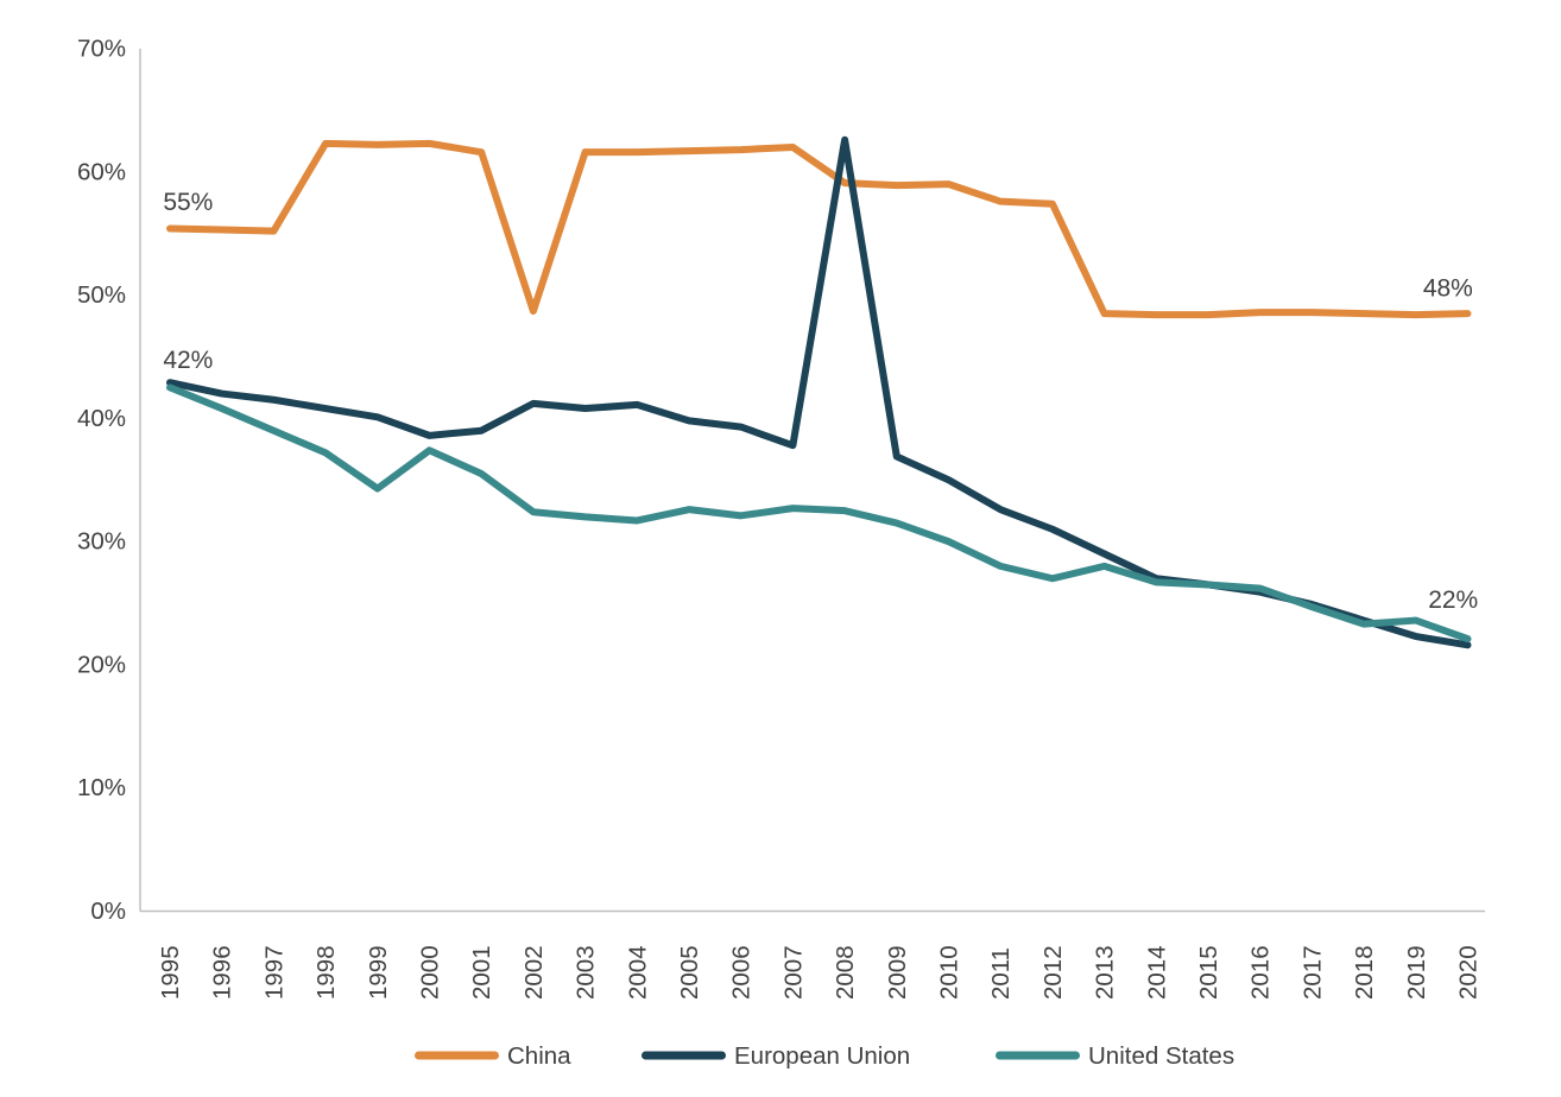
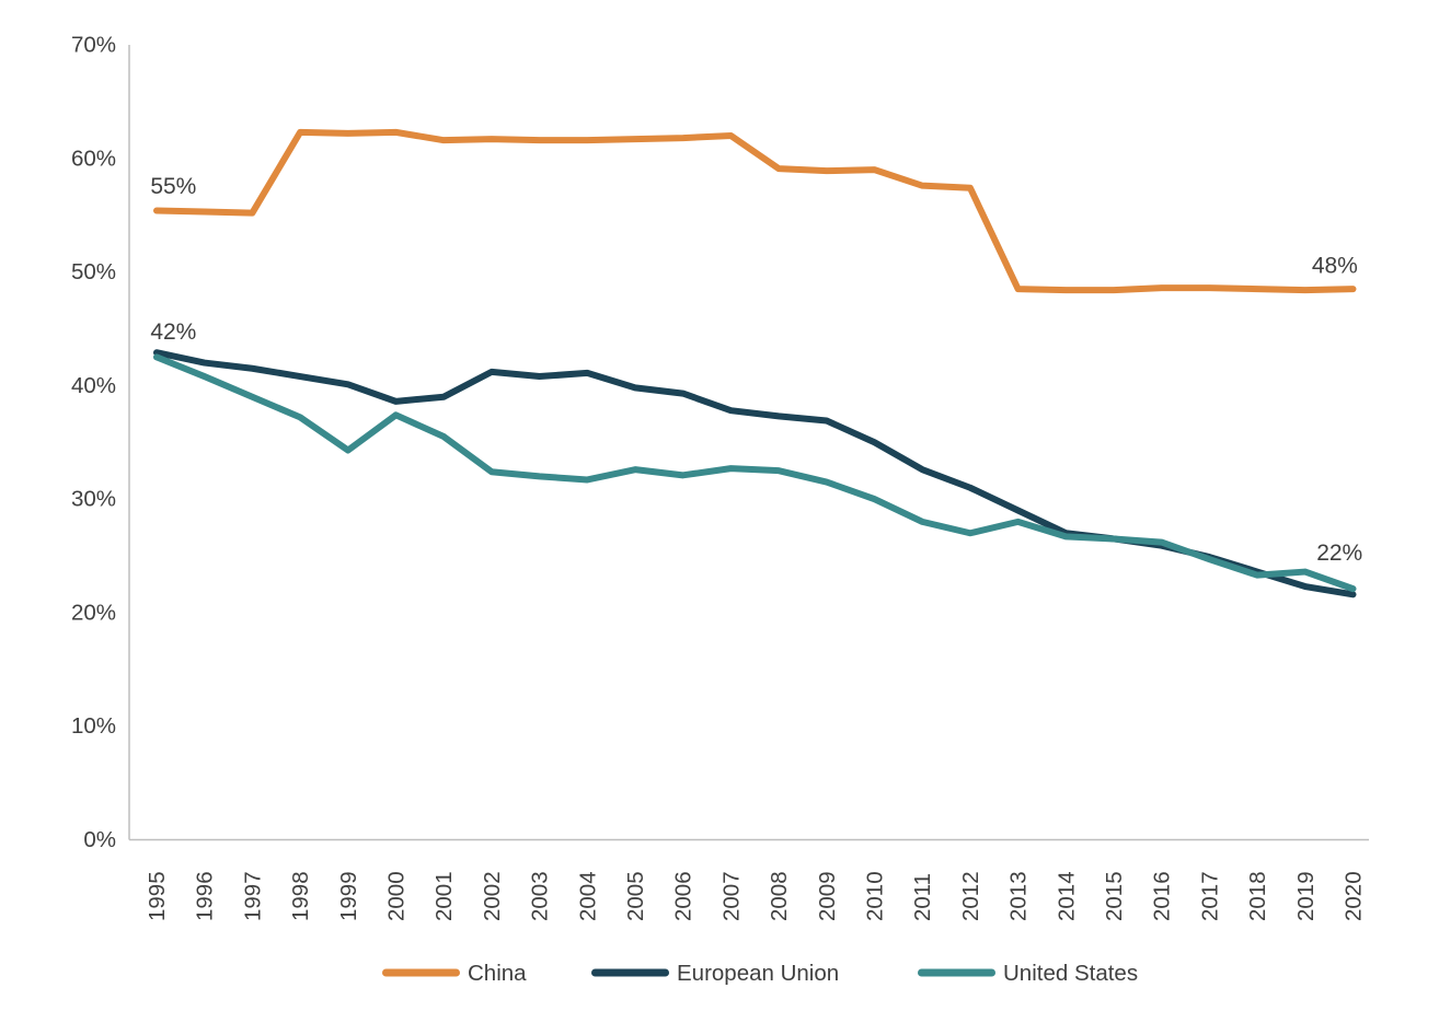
China/2002: 48.7% -> 61.7%
European Union/2008: 62.6% -> 37.3%
